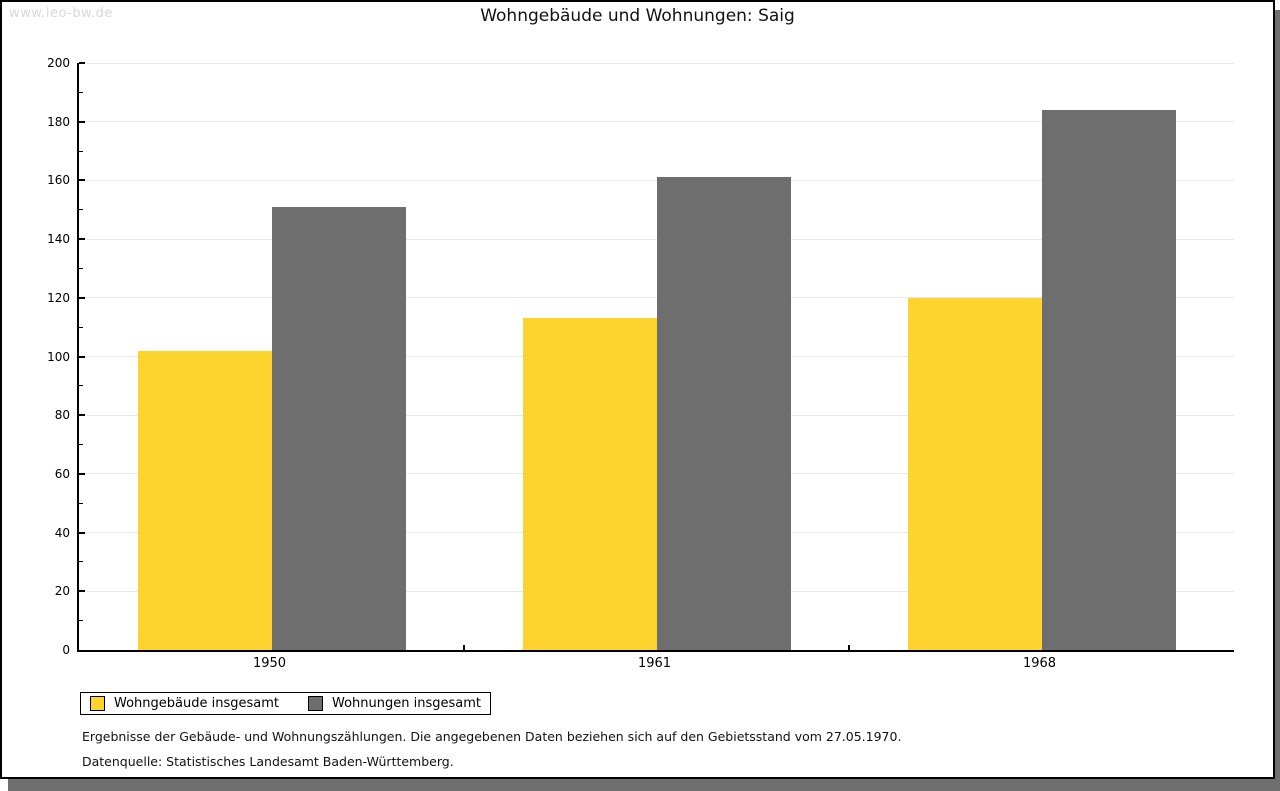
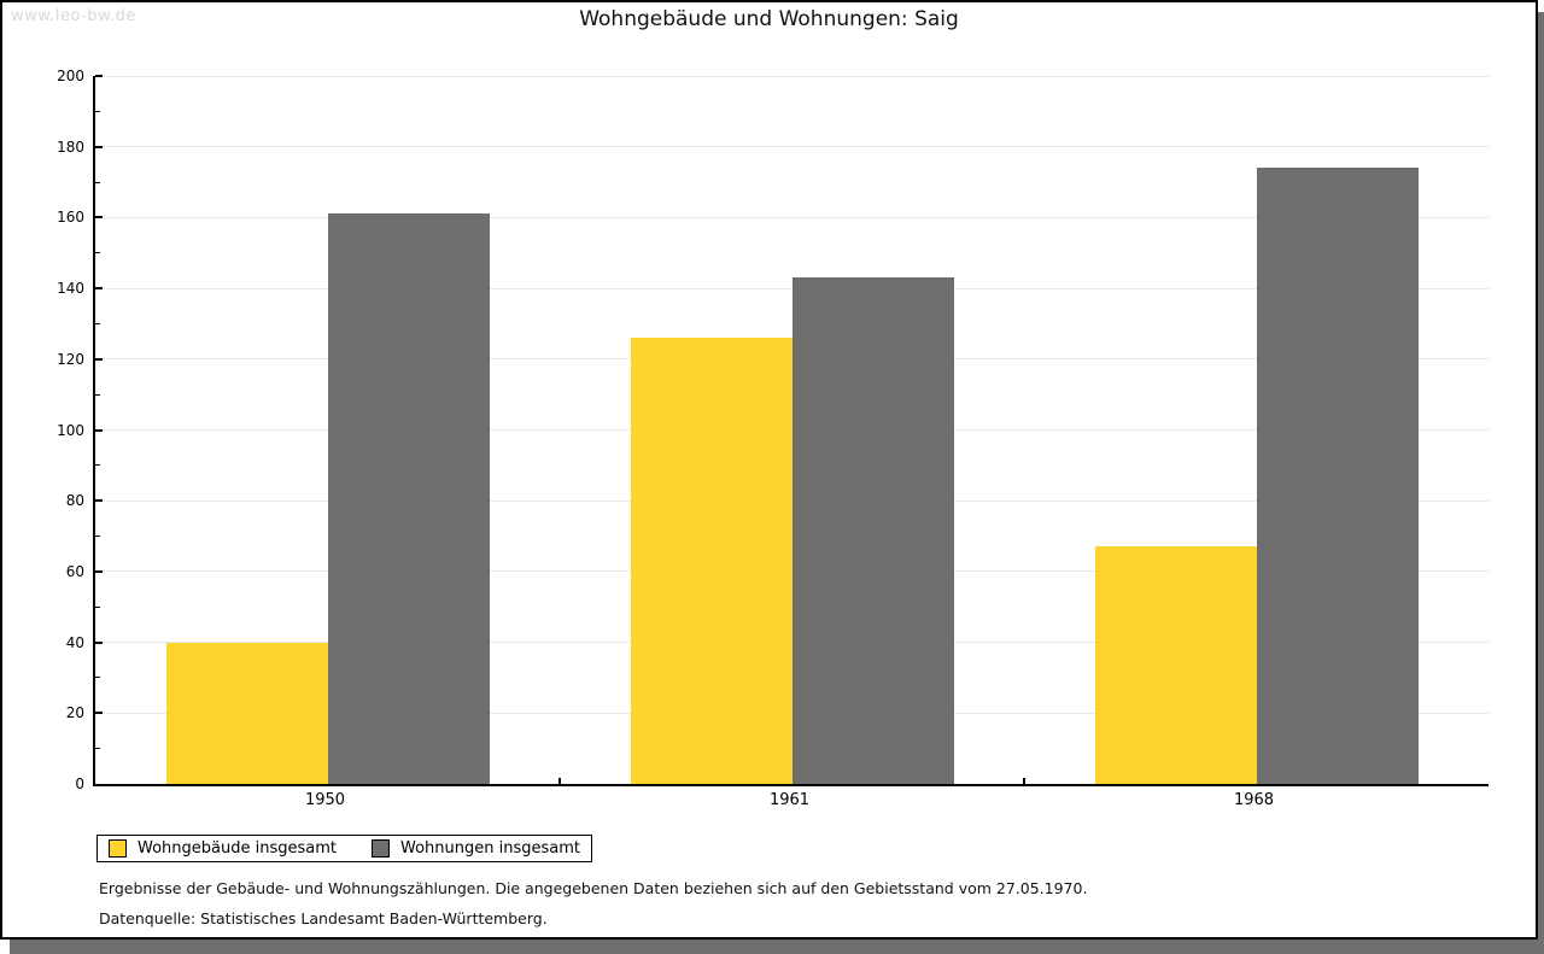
Wohngebäude insgesamt/1950: 102 -> 40
Wohnungen insgesamt/1950: 151 -> 161
Wohngebäude insgesamt/1961: 113 -> 126
Wohnungen insgesamt/1961: 161 -> 143
Wohngebäude insgesamt/1968: 120 -> 67
Wohnungen insgesamt/1968: 184 -> 174
